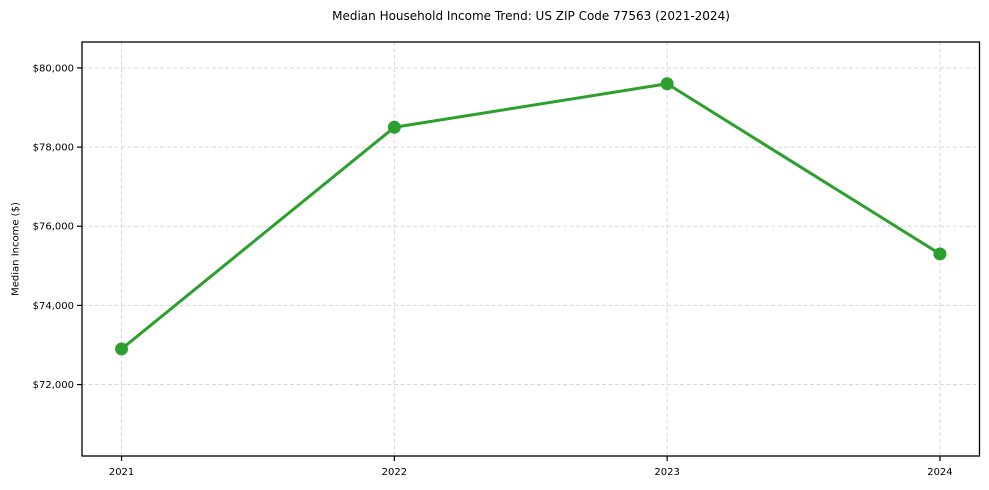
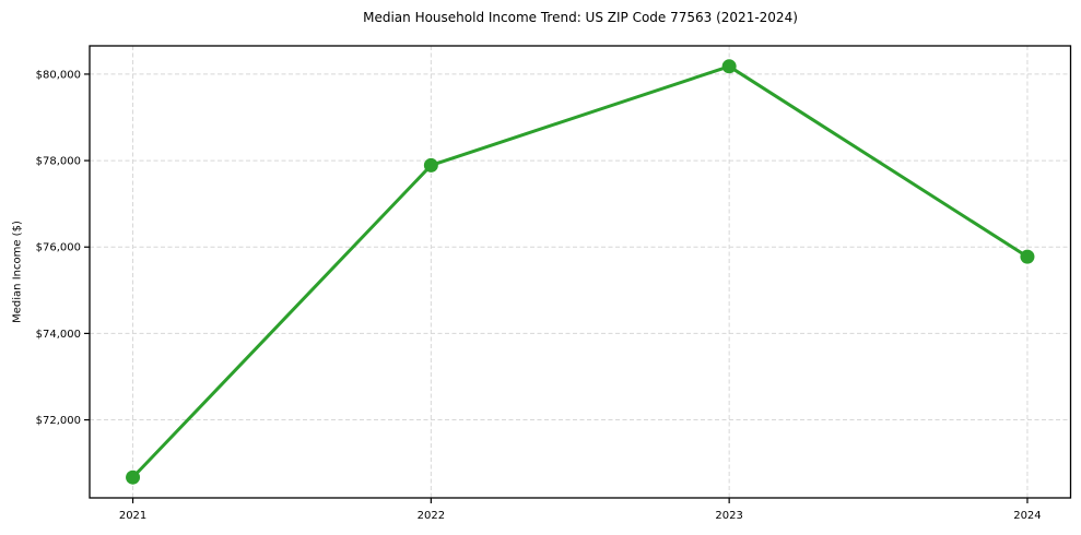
2021: $72900 -> $70700
2022: $78500 -> $77900
2023: $79600 -> $80200
2024: $75300 -> $75800
